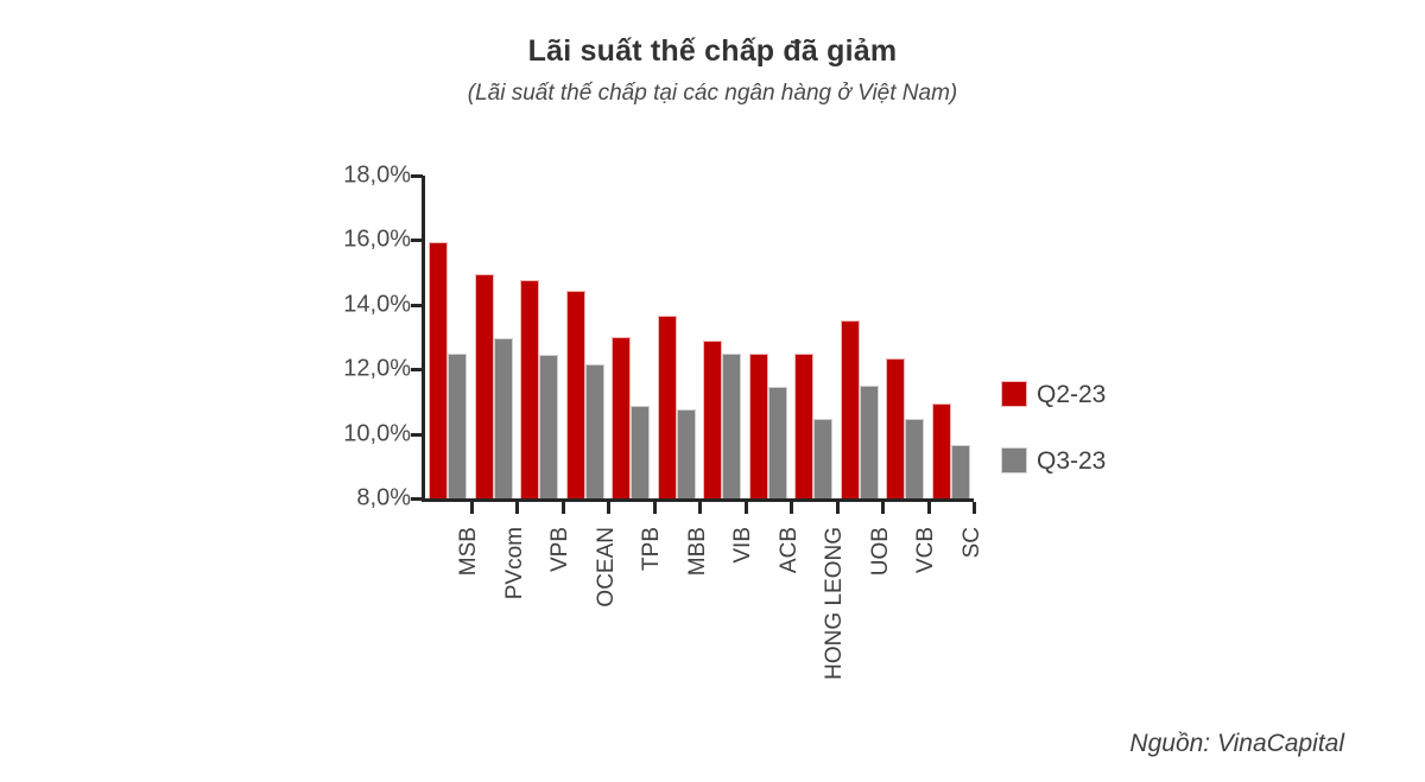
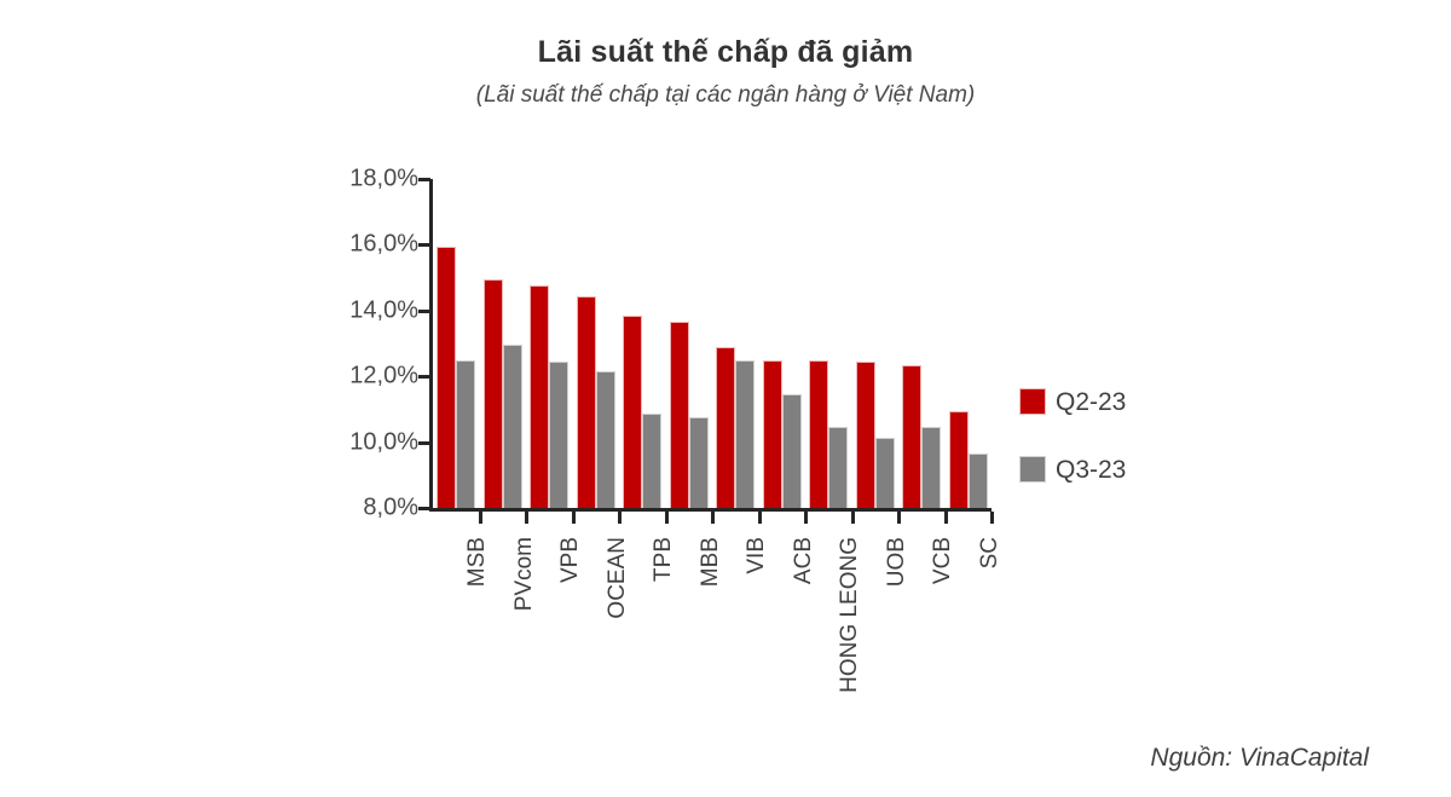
Q2-23/TPB: 13,0% -> 13,8%
Q2-23/UOB: 13,5% -> 12,4%
Q3-23/UOB: 11,5% -> 10,2%
